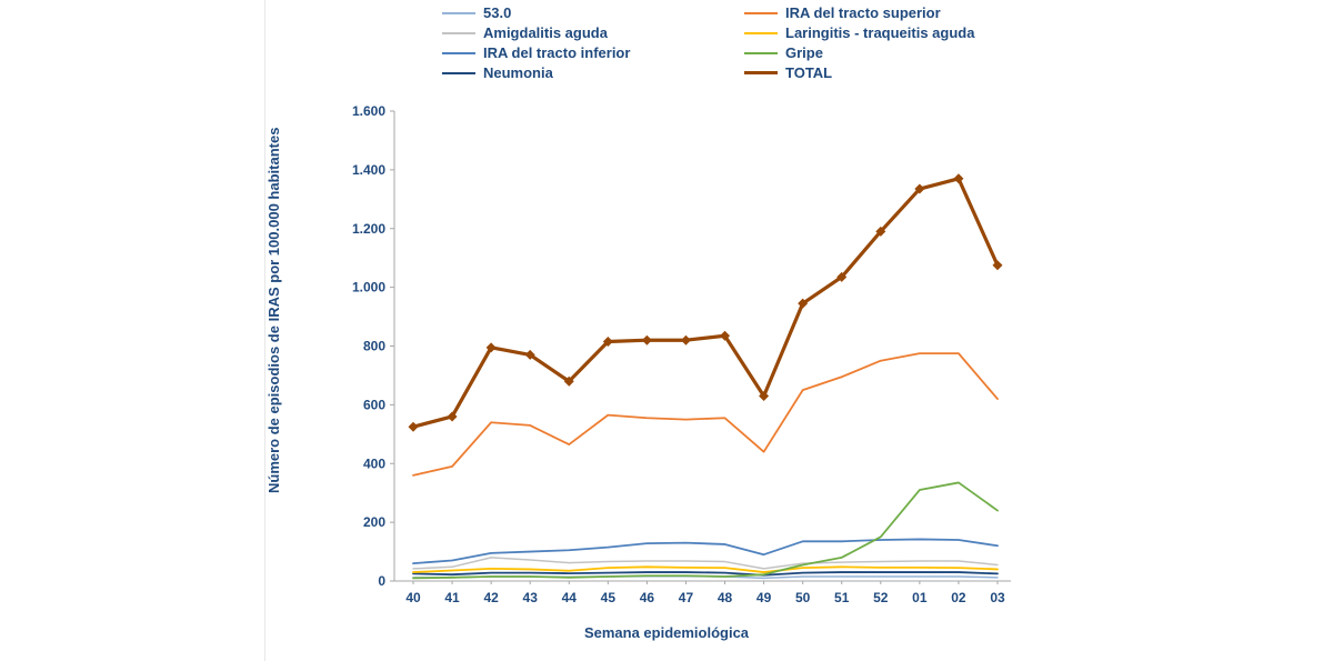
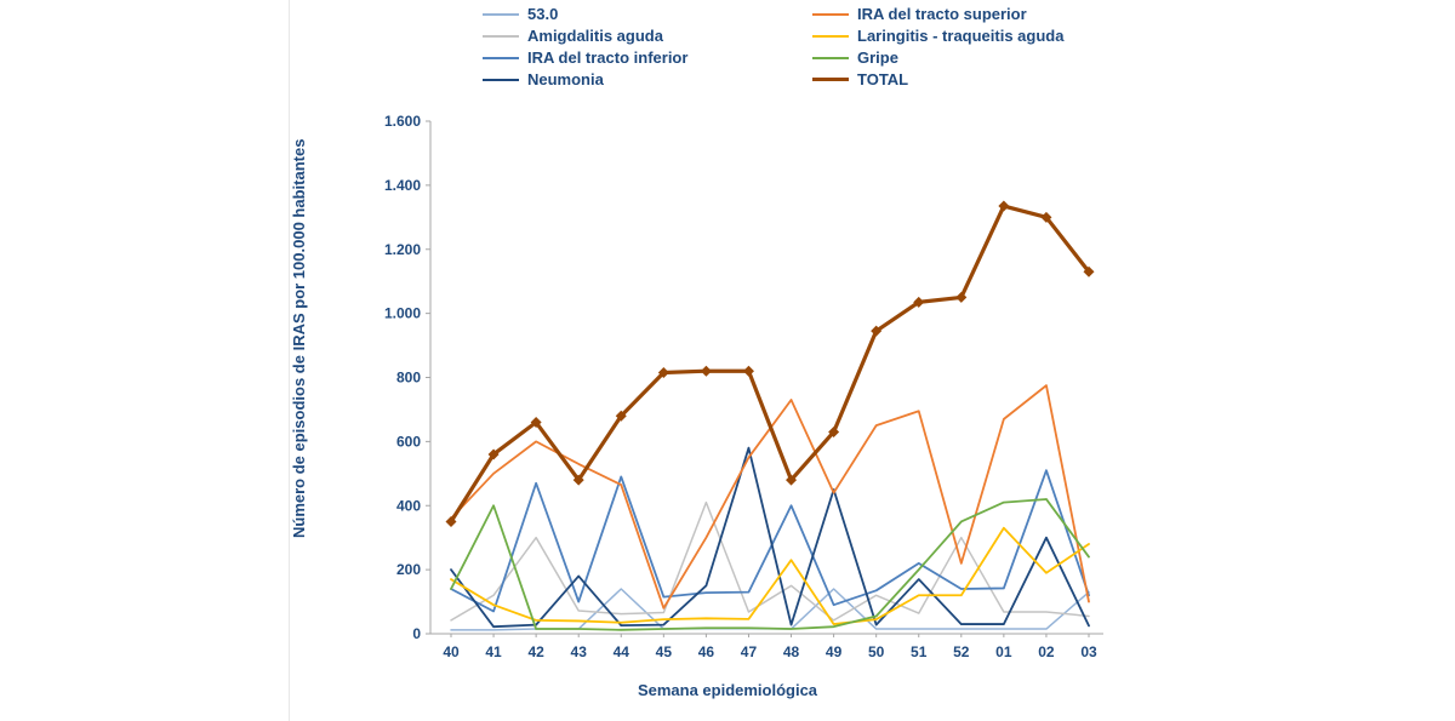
IRA del tracto inferior/40: 60 -> 140
Neumonia/40: 20 -> 200
Laringitis - traqueitis aguda/40: 30 -> 170
Gripe/40: 10 -> 140
TOTAL/40: 520 -> 350
Amigdalitis aguda/41: 50 -> 120
IRA del tracto superior/41: 390 -> 500
Laringitis - traqueitis aguda/41: 40 -> 90
Gripe/41: 10 -> 400
Amigdalitis aguda/42: 80 -> 300
IRA del tracto inferior/42: 100 -> 470
IRA del tracto superior/42: 540 -> 600
TOTAL/42: 800 -> 660
Neumonia/43: 30 -> 180
TOTAL/43: 770 -> 480
53.0/44: 10 -> 140
IRA del tracto inferior/44: 100 -> 490
IRA del tracto superior/45: 560 -> 80
Amigdalitis aguda/46: 70 -> 410
Neumonia/46: 30 -> 150
IRA del tracto superior/46: 560 -> 300
Neumonia/47: 30 -> 580
Amigdalitis aguda/48: 70 -> 150
IRA del tracto inferior/48: 120 -> 400
IRA del tracto superior/48: 560 -> 730
Laringitis - traqueitis aguda/48: 40 -> 230
TOTAL/48: 840 -> 480
53.0/49: 10 -> 140
Neumonia/49: 20 -> 450
Amigdalitis aguda/50: 60 -> 120
IRA del tracto inferior/51: 140 -> 220
Neumonia/51: 30 -> 170
Laringitis - traqueitis aguda/51: 50 -> 120
Gripe/51: 80 -> 200
Amigdalitis aguda/52: 70 -> 300
IRA del tracto superior/52: 750 -> 220
Laringitis - traqueitis aguda/52: 50 -> 120
Gripe/52: 150 -> 350
TOTAL/52: 1190 -> 1050
IRA del tracto superior/01: 780 -> 670
Laringitis - traqueitis aguda/01: 50 -> 330
Gripe/01: 310 -> 410
IRA del tracto inferior/02: 140 -> 510
Neumonia/02: 30 -> 300
Laringitis - traqueitis aguda/02: 40 -> 190
Gripe/02: 340 -> 420
TOTAL/02: 1370 -> 1300
53.0/03: 10 -> 130
IRA del tracto superior/03: 620 -> 100
Laringitis - traqueitis aguda/03: 40 -> 280
TOTAL/03: 1080 -> 1130
